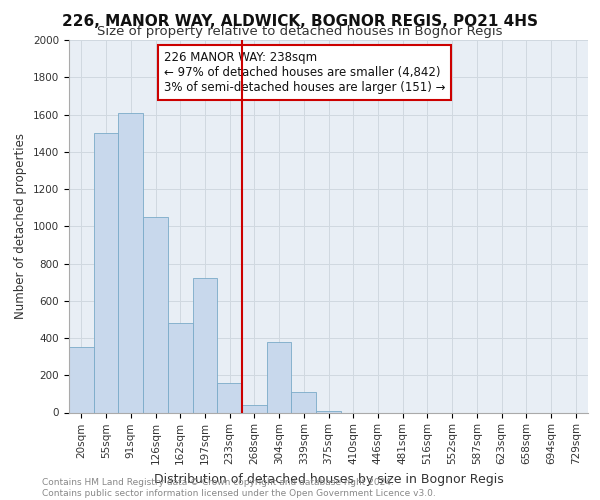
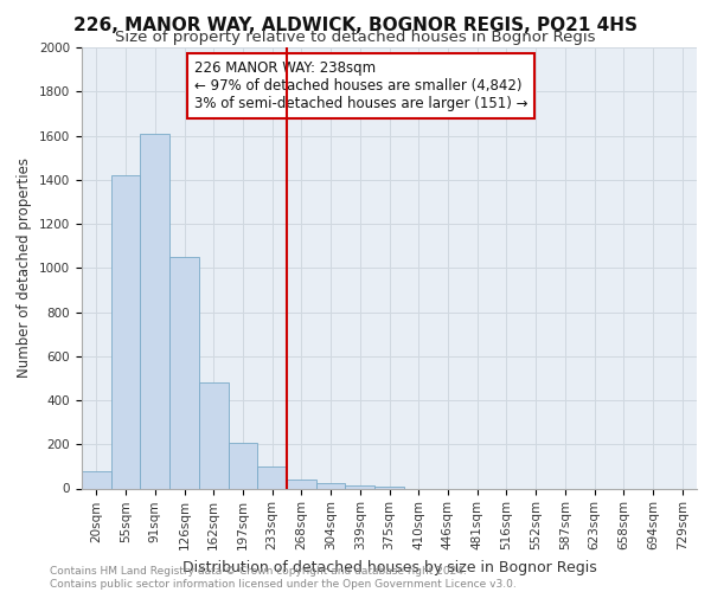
20sqm: 350 -> 80
55sqm: 1500 -> 1420
197sqm: 720 -> 200
233sqm: 160 -> 100
304sqm: 380 -> 20
339sqm: 110 -> 20
